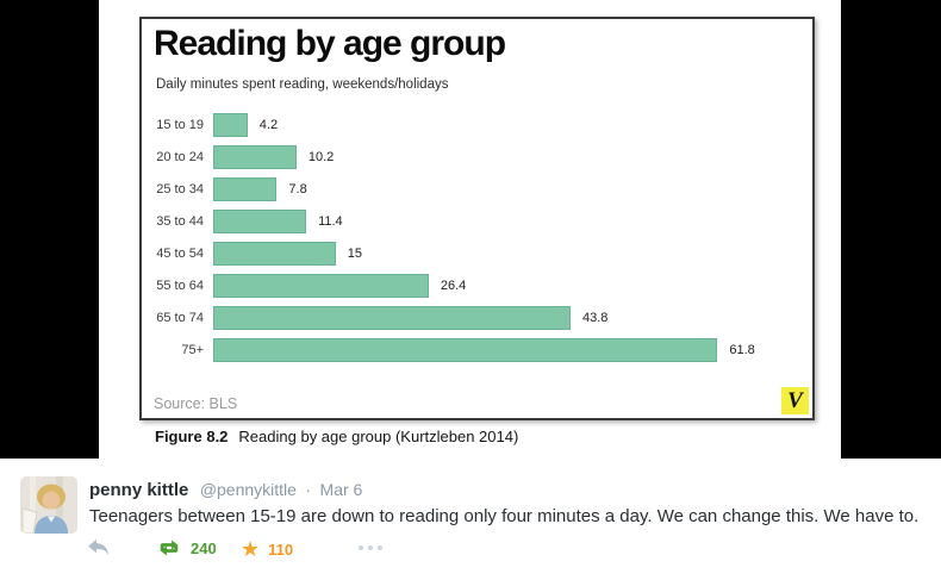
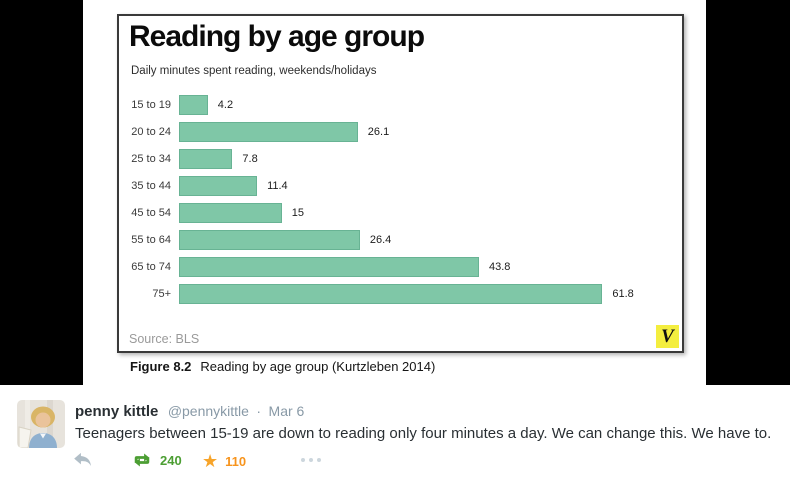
20 to 24: 10.2 -> 26.1
